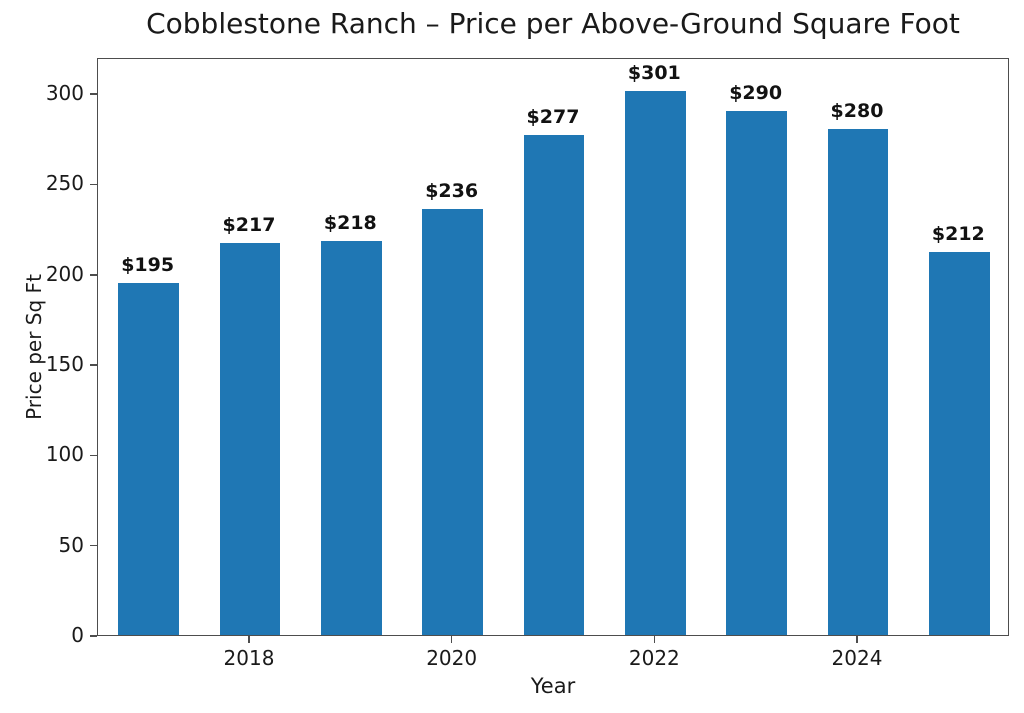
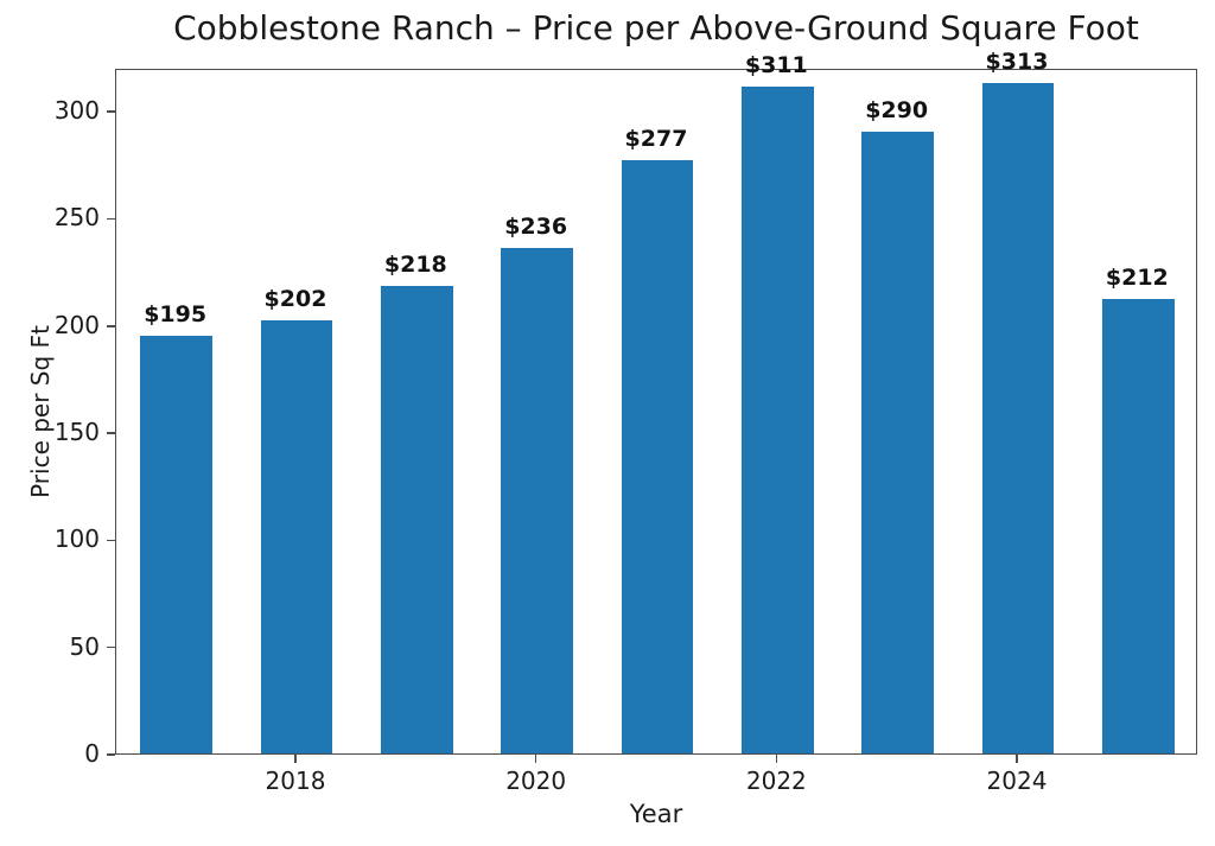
2018: $217 -> $202
2022: $301 -> $311
2024: $280 -> $313
